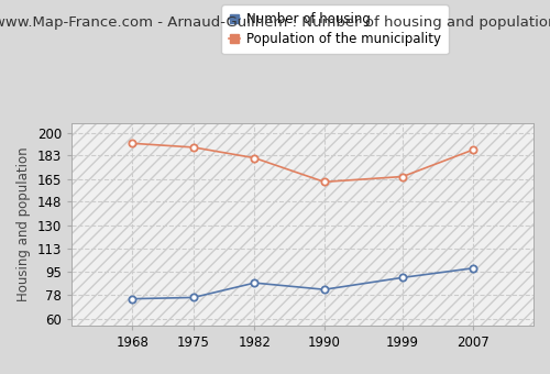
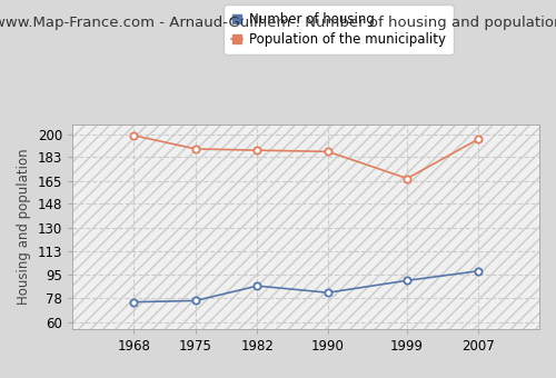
Population of the municipality/1968: 192 -> 199
Population of the municipality/1982: 181 -> 188
Population of the municipality/1990: 163 -> 187
Population of the municipality/2007: 187 -> 196
